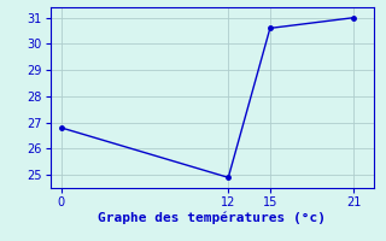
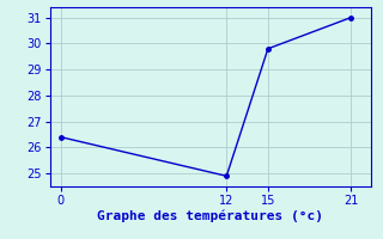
0: 26.8 -> 26.4
15: 30.6 -> 29.8
